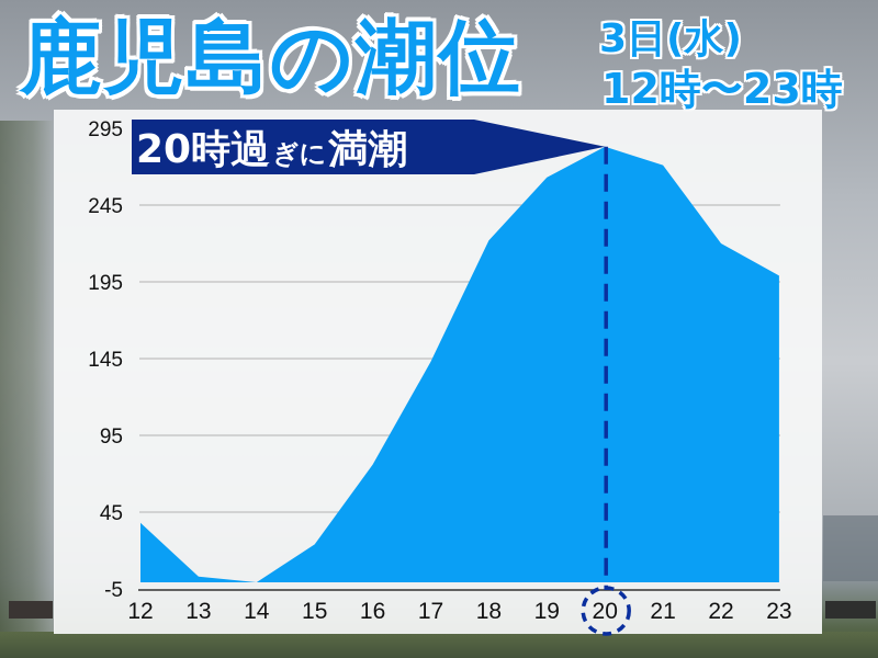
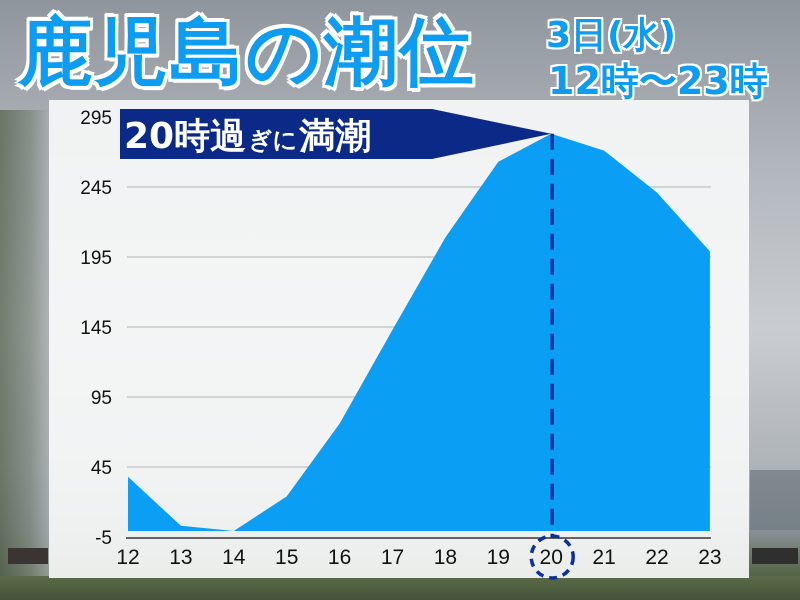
18: 222 -> 209
22: 220 -> 241
